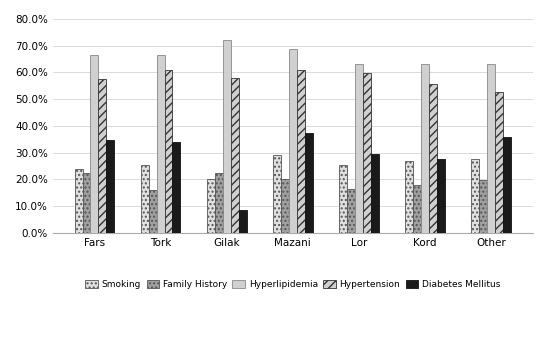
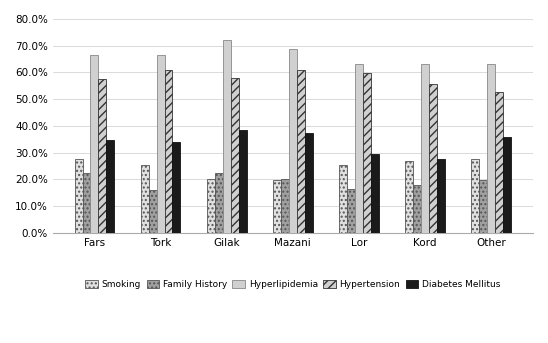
Smoking/Fars: 24.0% -> 27.5%
Diabetes Mellitus/Gilak: 8.5% -> 38.5%
Smoking/Mazani: 29.0% -> 19.8%
